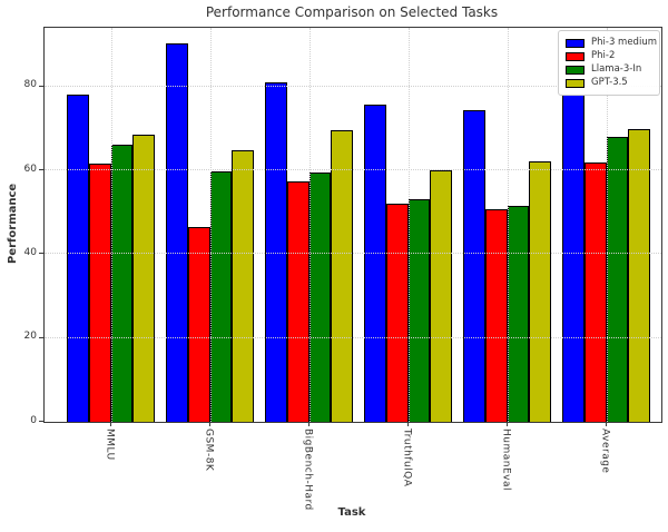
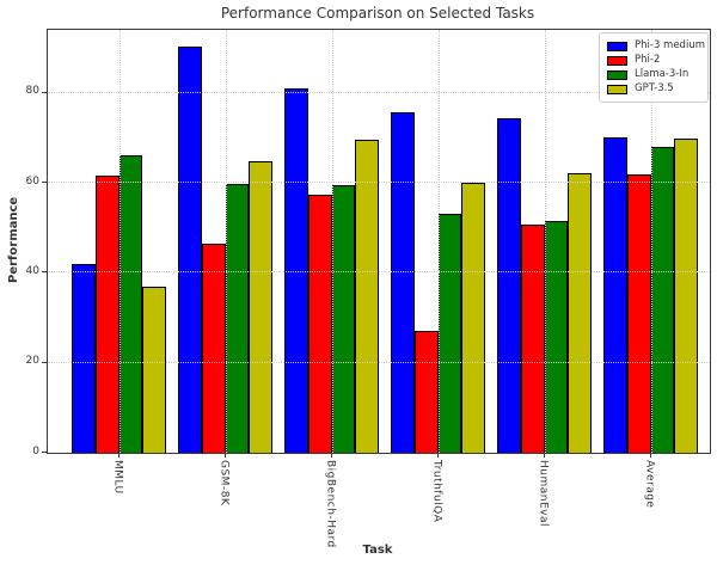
Phi-3 medium/MMLU: 78 -> 42
GPT-3.5/MMLU: 68 -> 37
Phi-2/TruthfulQA: 52 -> 27
Phi-3 medium/Average: 78 -> 70
